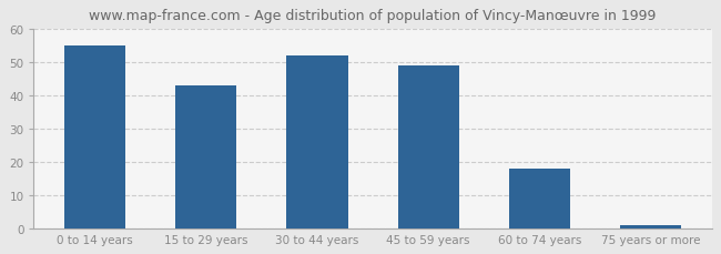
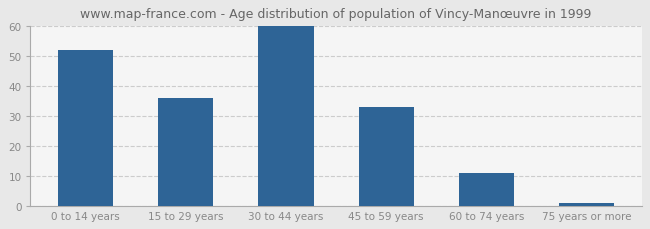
0 to 14 years: 55 -> 52
15 to 29 years: 43 -> 36
30 to 44 years: 52 -> 60
45 to 59 years: 49 -> 33
60 to 74 years: 18 -> 11
